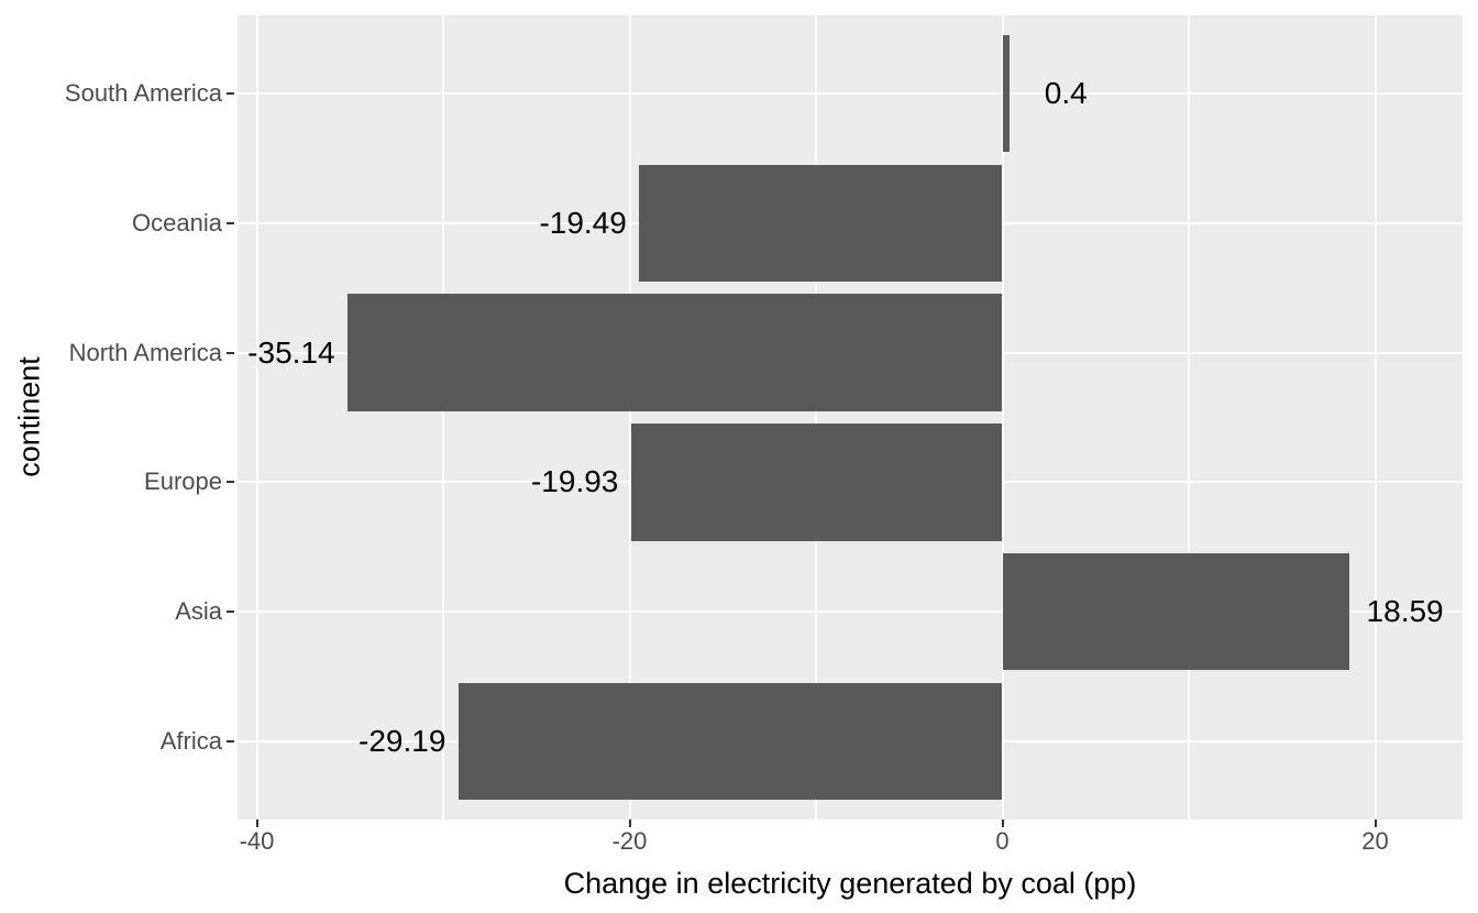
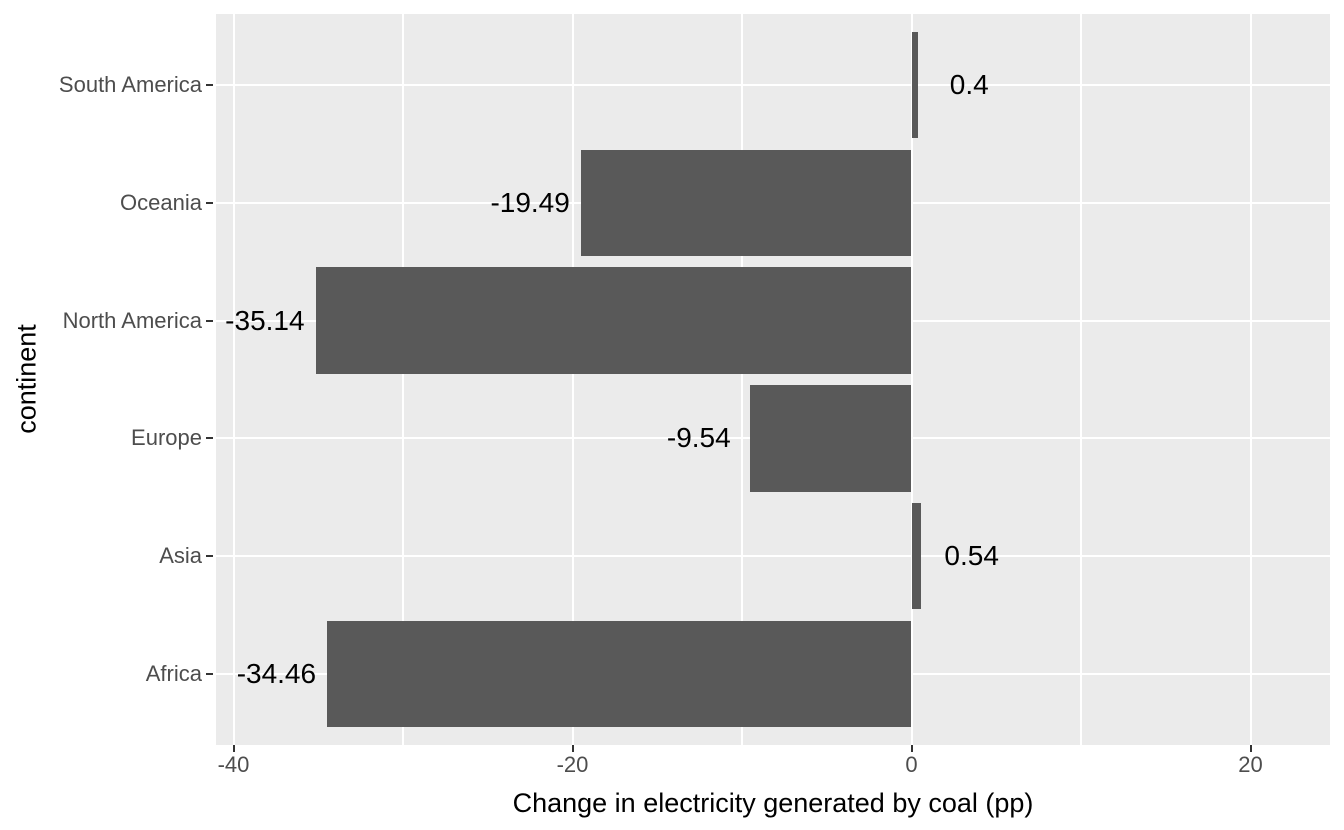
Europe: -19.93 -> -9.54
Asia: 18.59 -> 0.54
Africa: -29.19 -> -34.46
